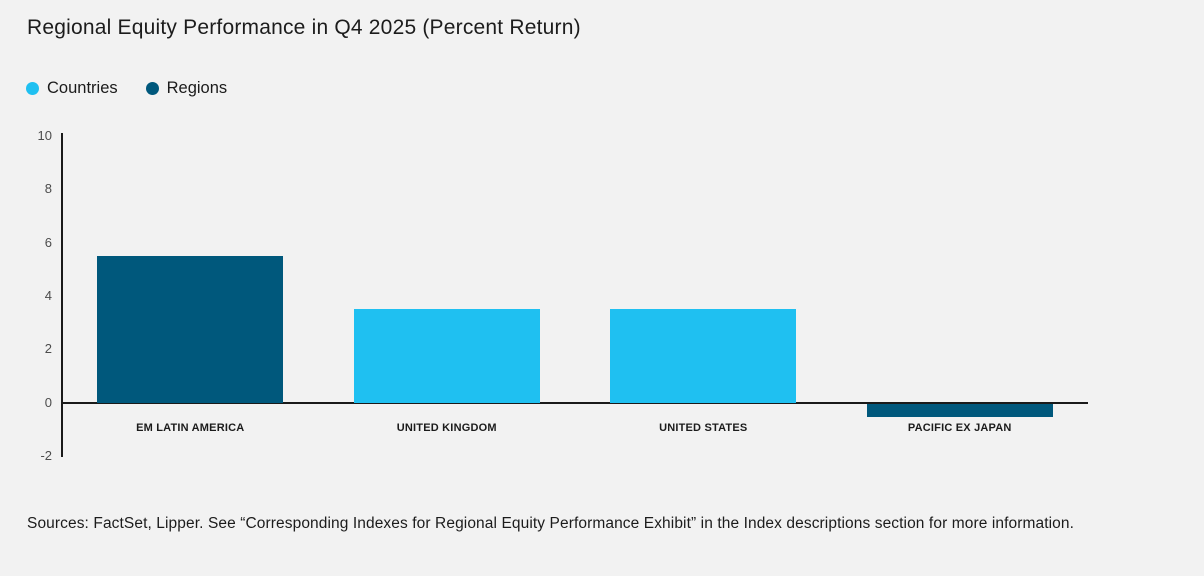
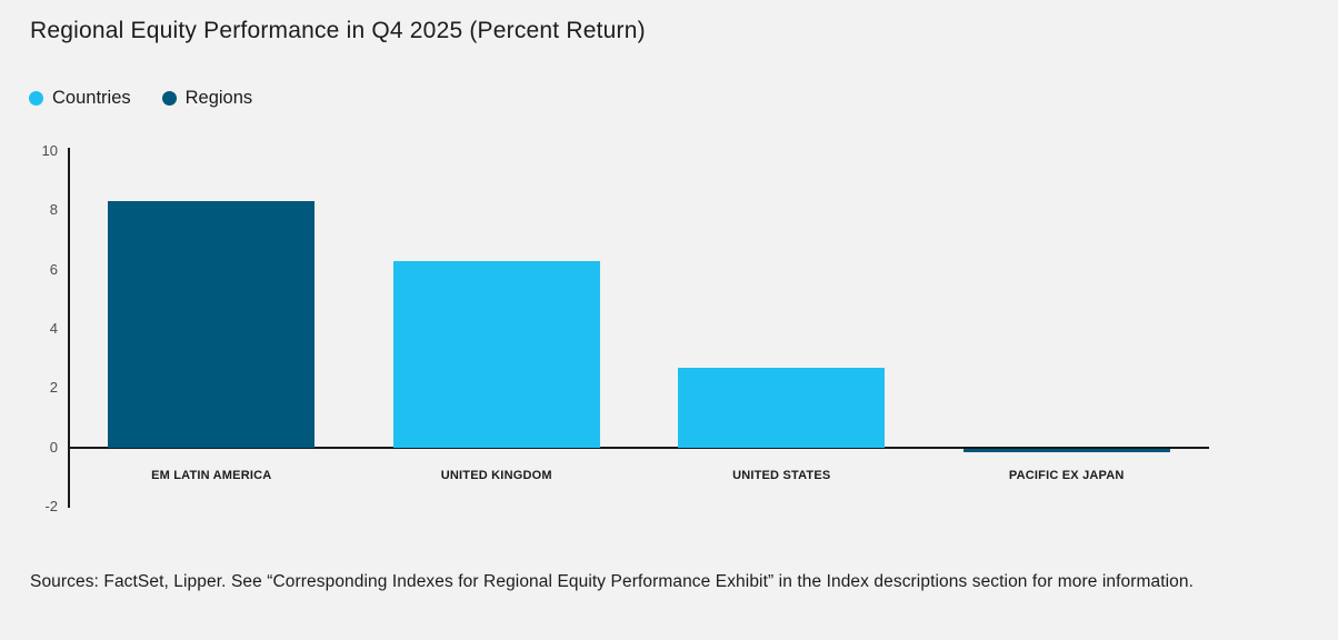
EM LATIN AMERICA: 5.5 -> 8.3
UNITED KINGDOM: 3.5 -> 6.3
UNITED STATES: 3.5 -> 2.7
PACIFIC EX JAPAN: -0.5 -> -0.1
